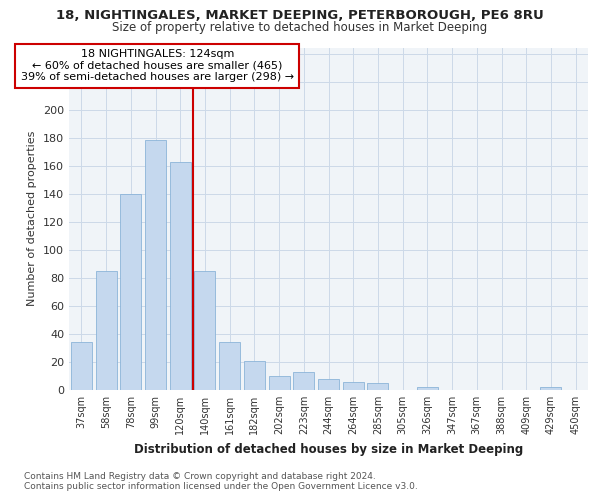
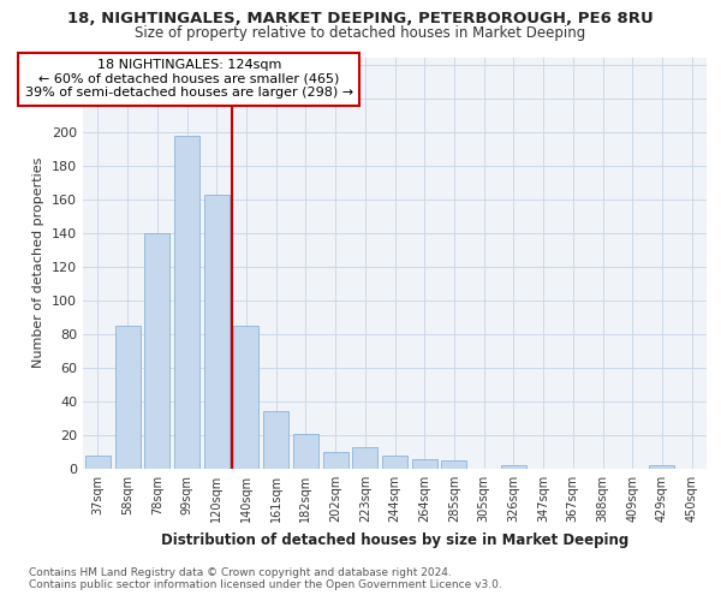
37sqm: 34 -> 8
99sqm: 179 -> 198
